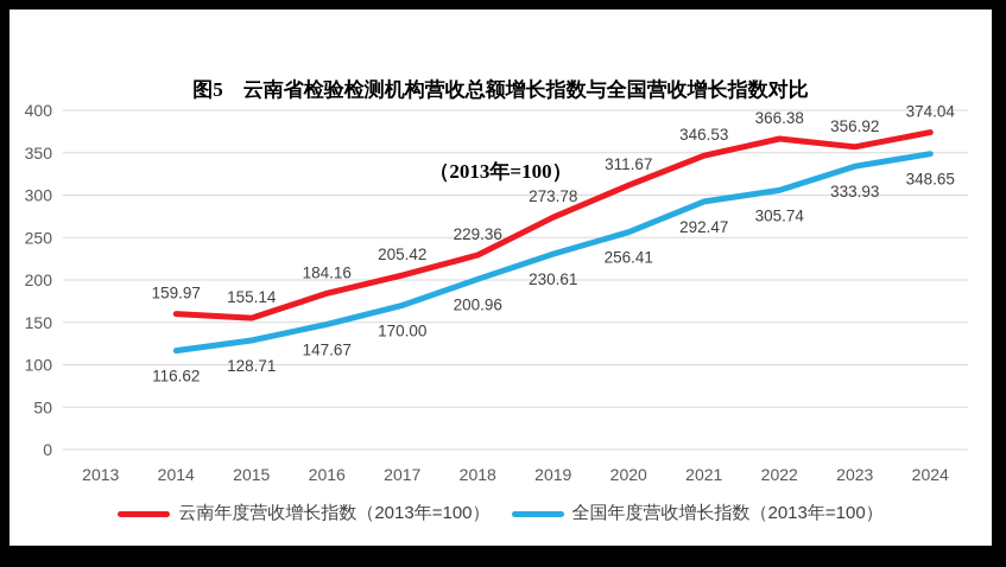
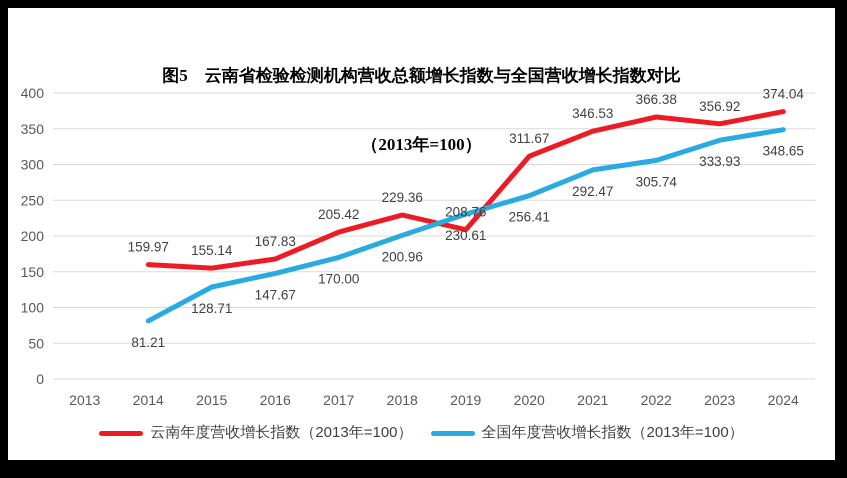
全国年度营收增长指数（2013年=100）/2014: 116.62 -> 81.21
云南年度营收增长指数（2013年=100）/2016: 184.16 -> 167.83
云南年度营收增长指数（2013年=100）/2019: 273.78 -> 208.76
